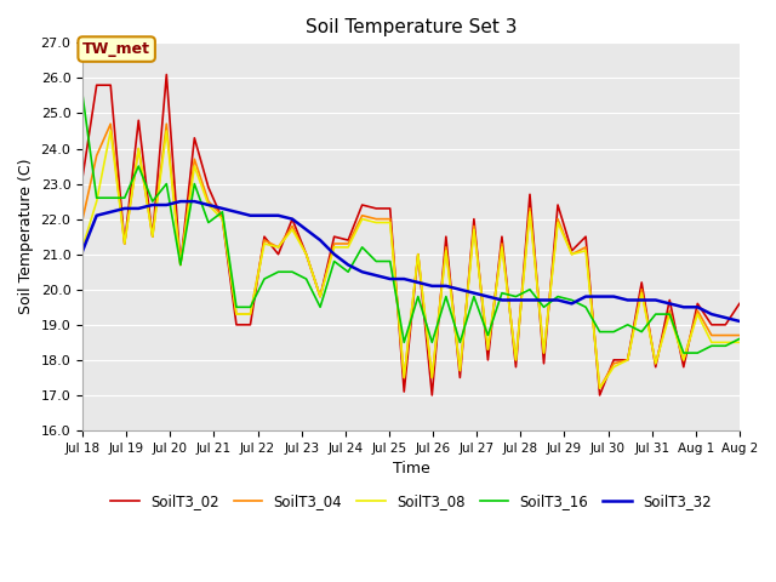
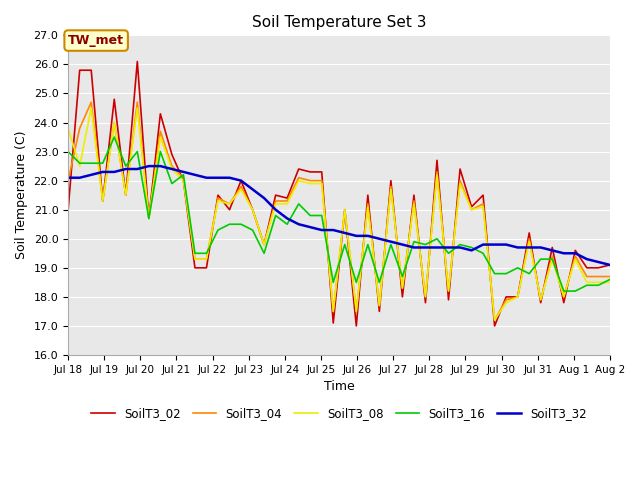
SoilT3_02/Jul 18: 23.2 -> 21.0
SoilT3_08/Jul 18: 21.2 -> 23.8
SoilT3_16/Jul 18: 25.5 -> 23.0
SoilT3_32/Jul 18: 21.1 -> 22.1
SoilT3_02/Aug 2: 19.6 -> 19.1
